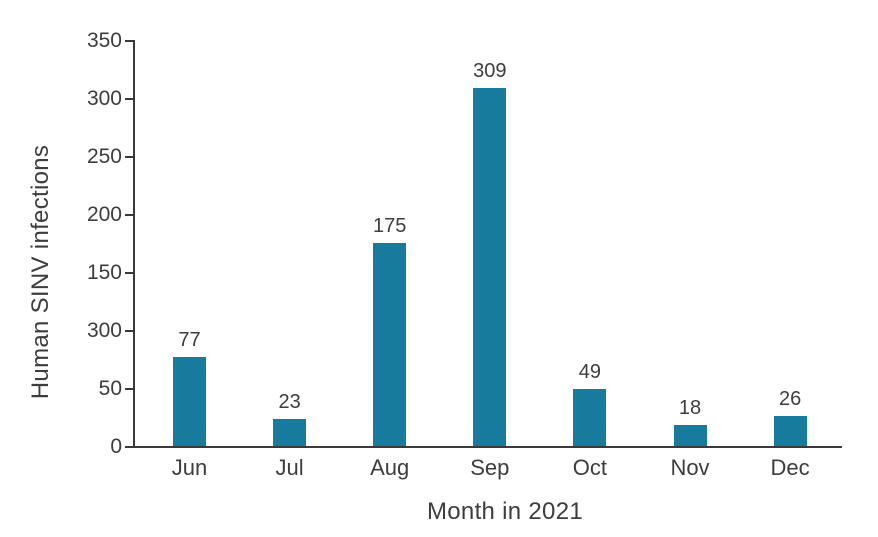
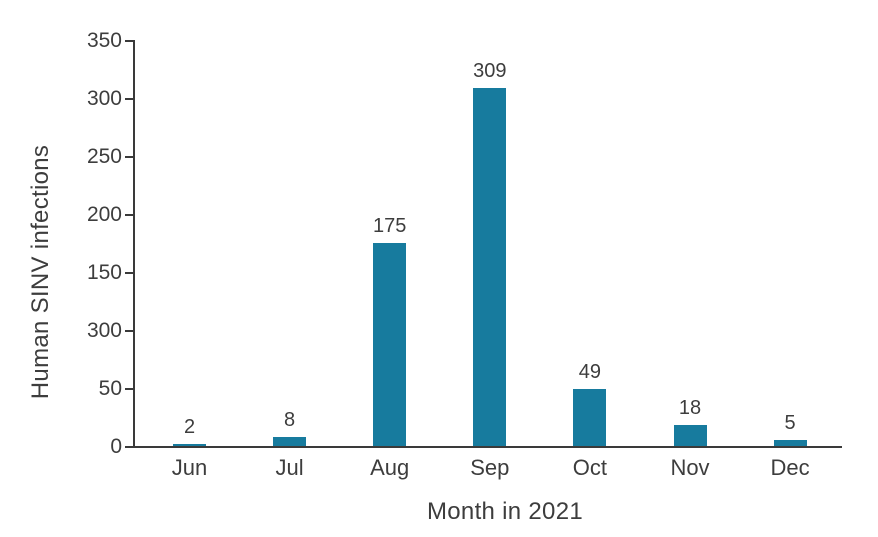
Jun: 77 -> 2
Jul: 23 -> 8
Dec: 26 -> 5
